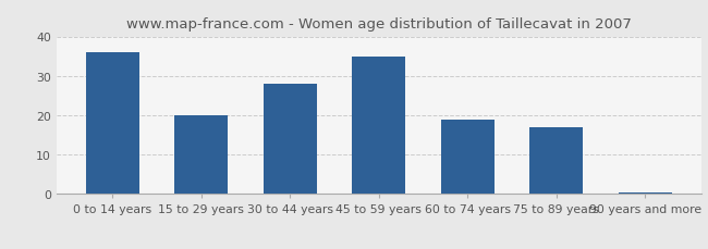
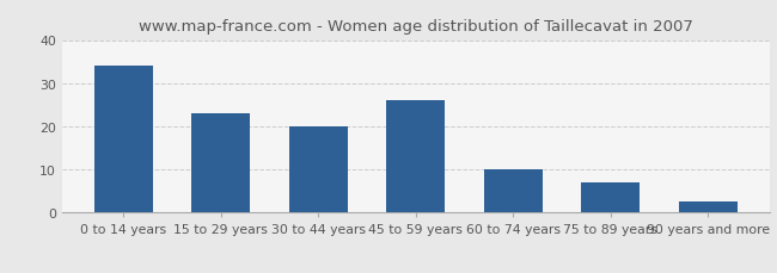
0 to 14 years: 36.0 -> 34.0
15 to 29 years: 20.0 -> 23.0
30 to 44 years: 28.0 -> 20.0
45 to 59 years: 35.0 -> 26.0
60 to 74 years: 19.0 -> 10.0
75 to 89 years: 17.0 -> 7.0
90 years and more: 0.5 -> 2.5
